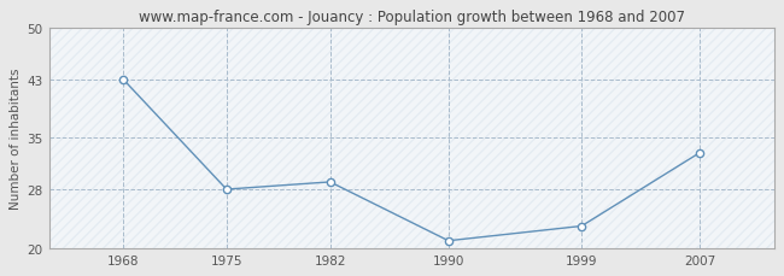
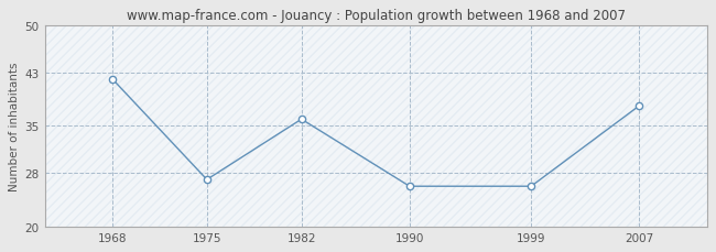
1968: 43 -> 42
1975: 28 -> 27
1982: 29 -> 36
1990: 21 -> 26
1999: 23 -> 26
2007: 33 -> 38
